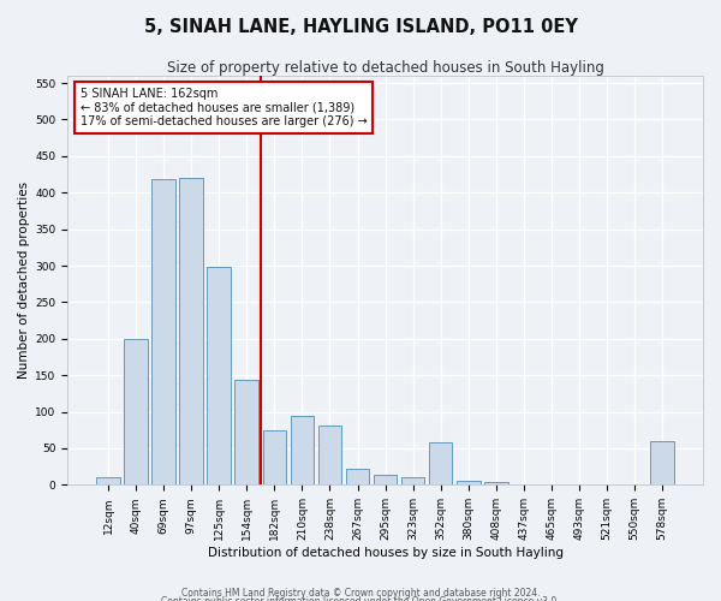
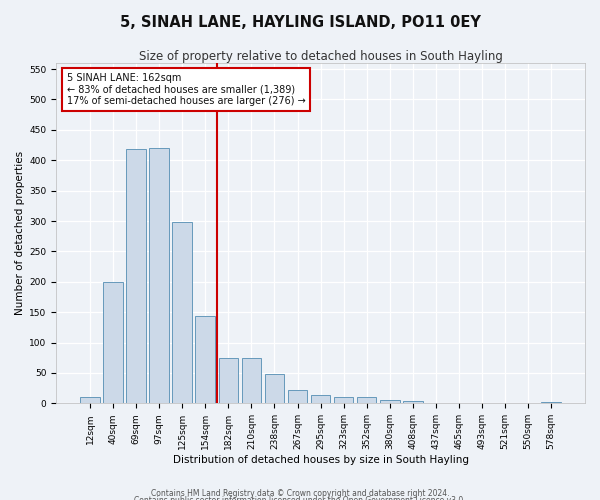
210sqm: 94 -> 75
238sqm: 82 -> 48
352sqm: 58 -> 10
578sqm: 60 -> 2
